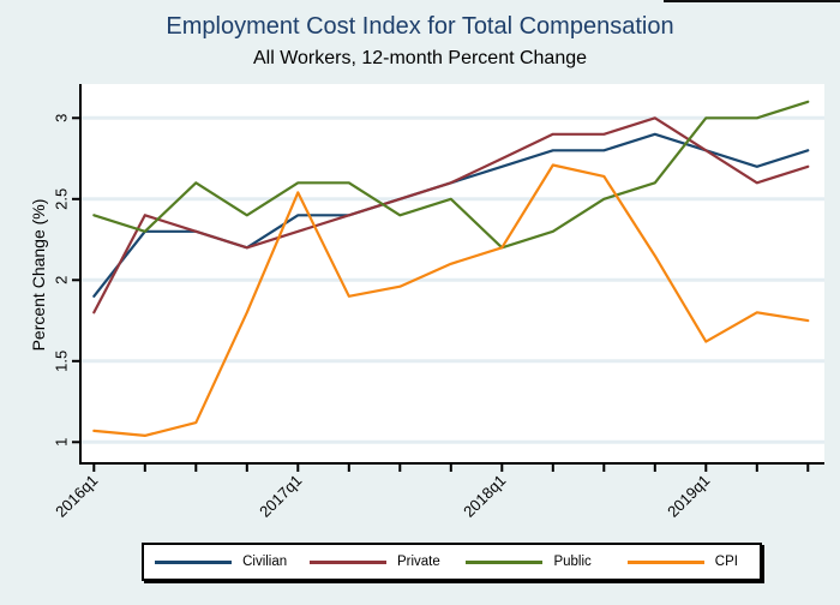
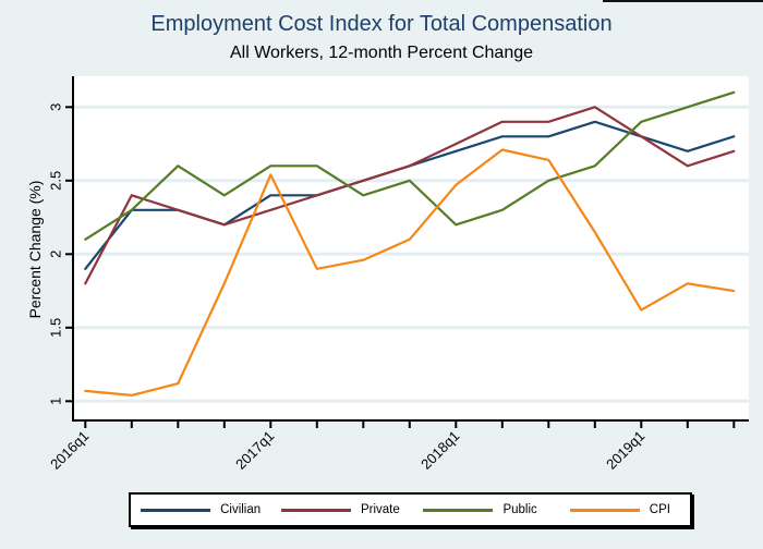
Public/2016q1: 2.4 -> 2.1
CPI/2018q1: 2.20 -> 2.47
Public/2019q1: 3.0 -> 2.9
